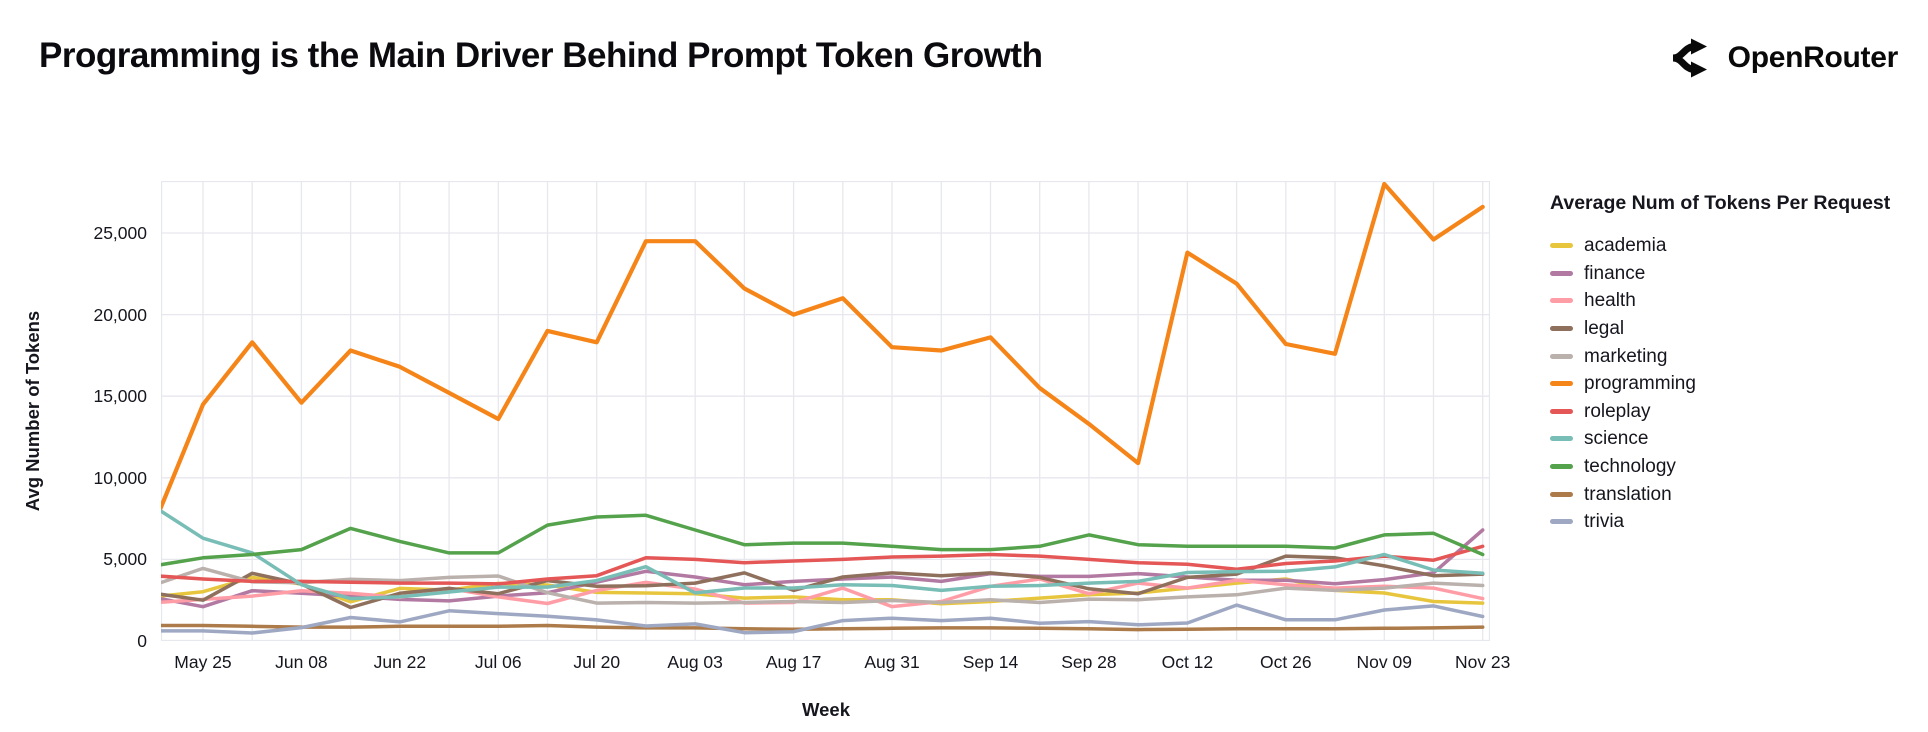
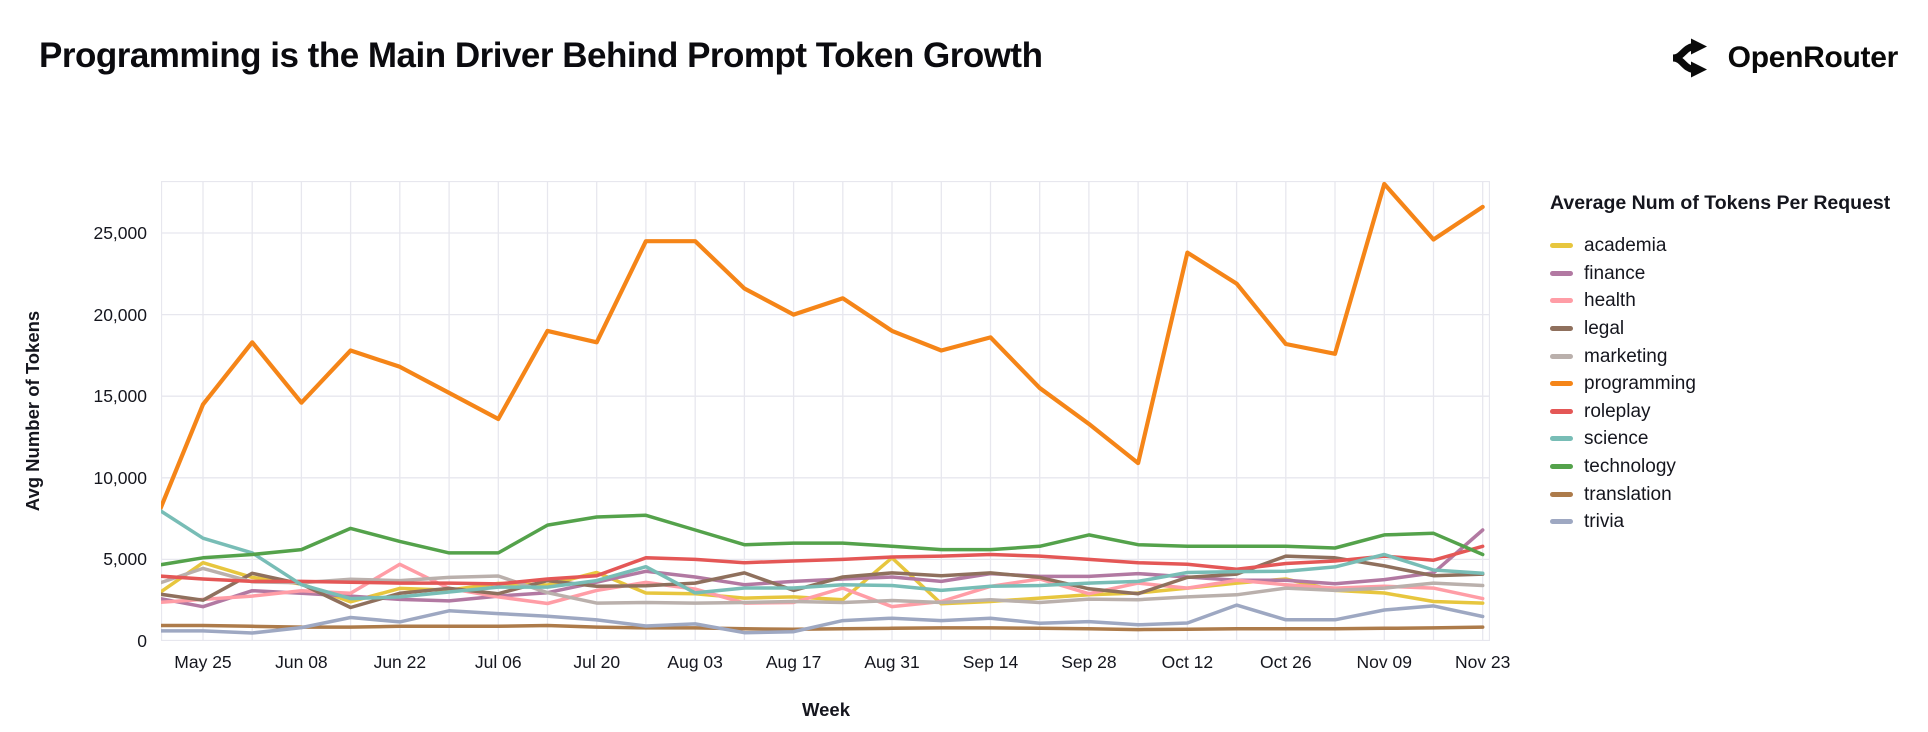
academia/May 25: 3000 -> 4800
health/Jun 22: 2700 -> 4700
academia/Jul 20: 3000 -> 4200
academia/Aug 31: 2500 -> 5100
programming/Aug 31: 18000 -> 19000
